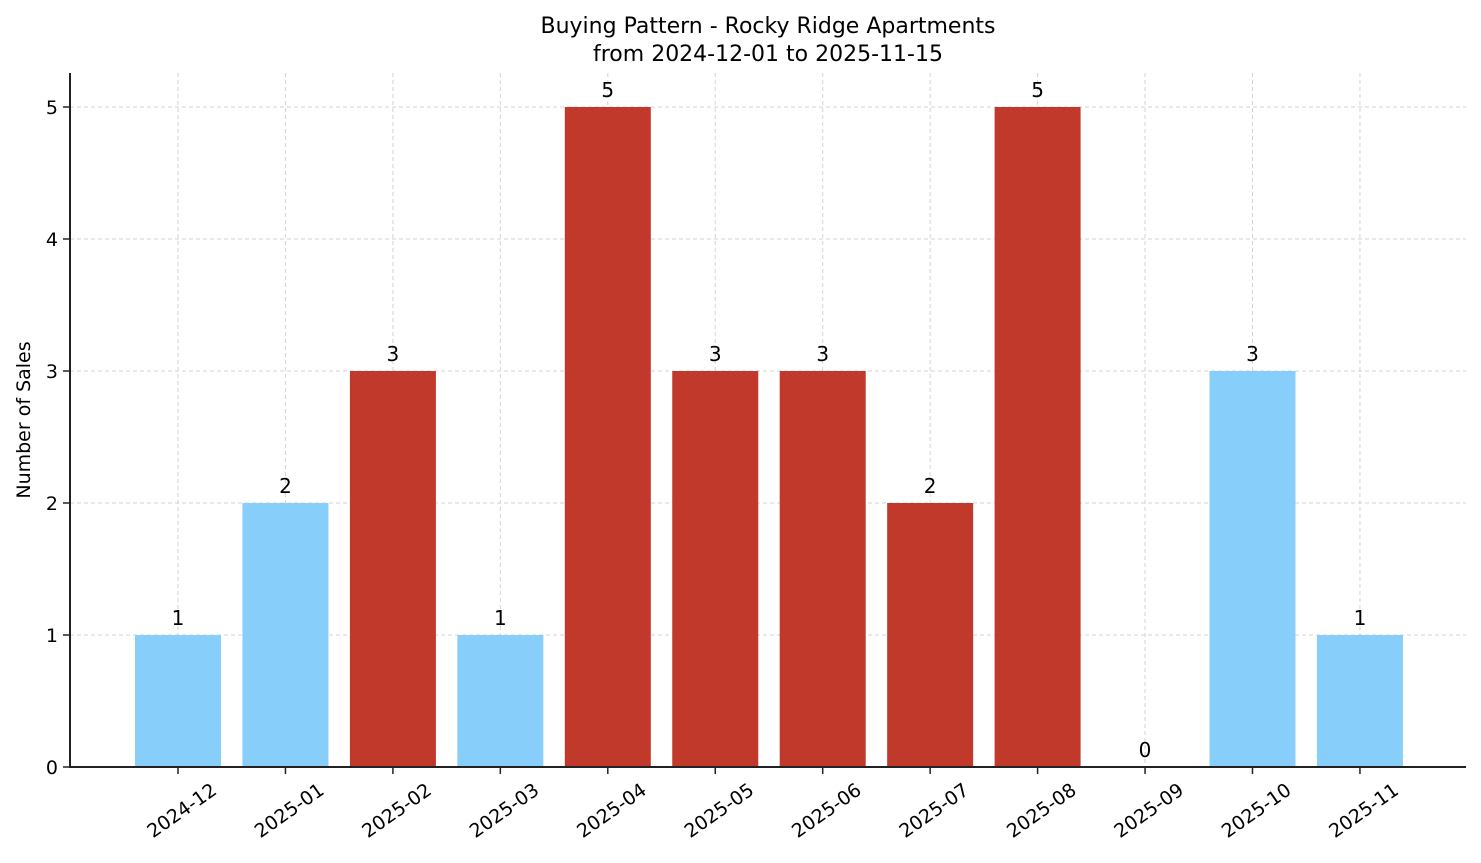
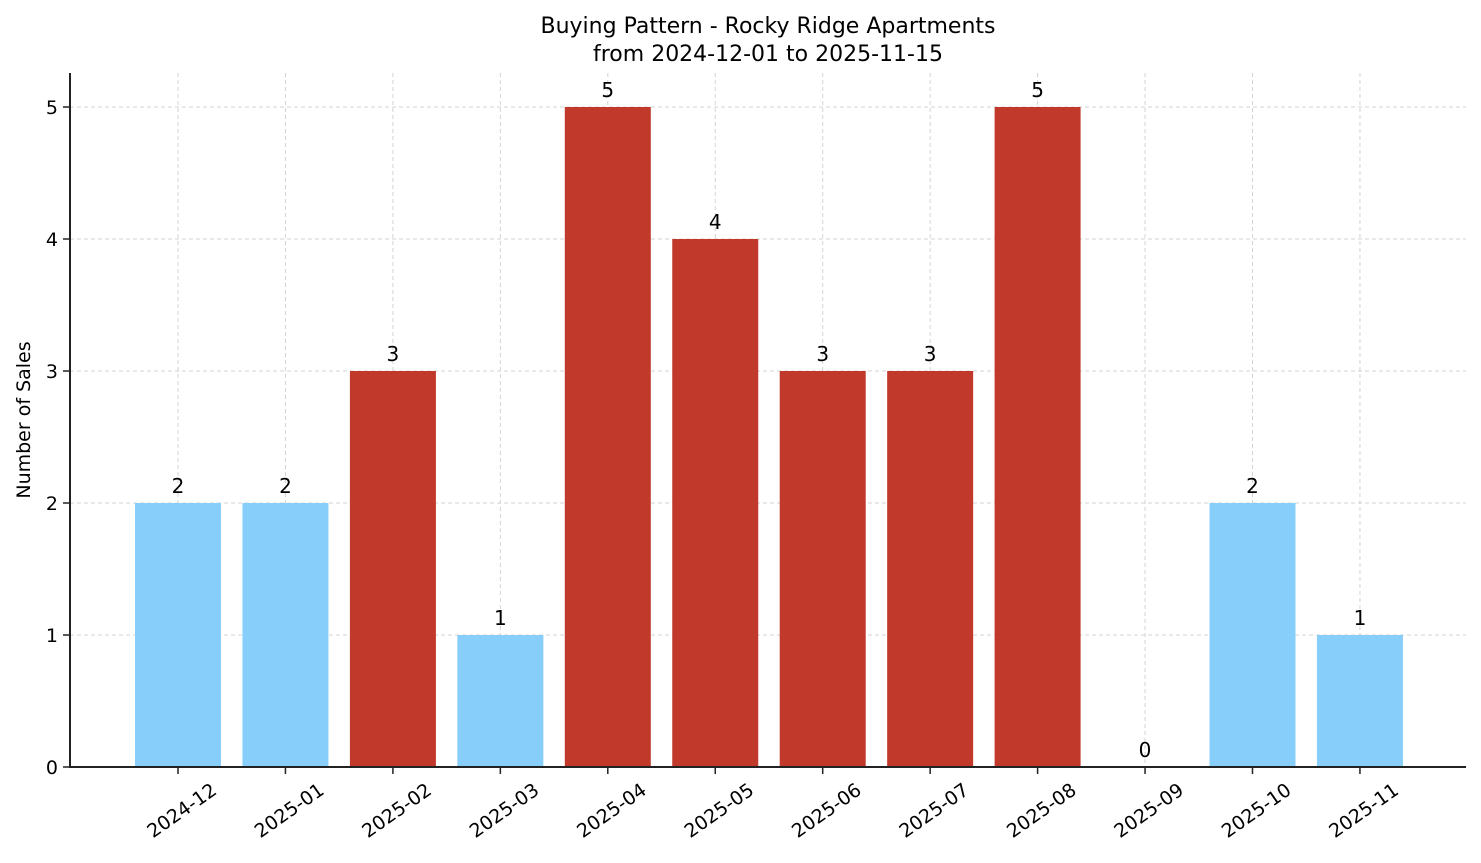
2024-12: 1 -> 2
2025-05: 3 -> 4
2025-07: 2 -> 3
2025-10: 3 -> 2
